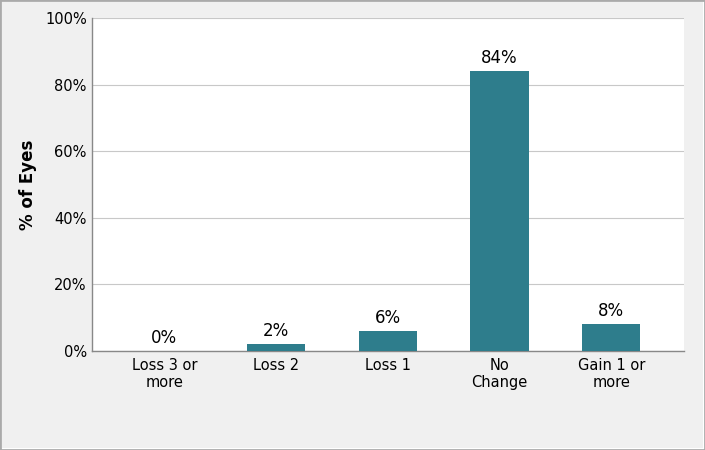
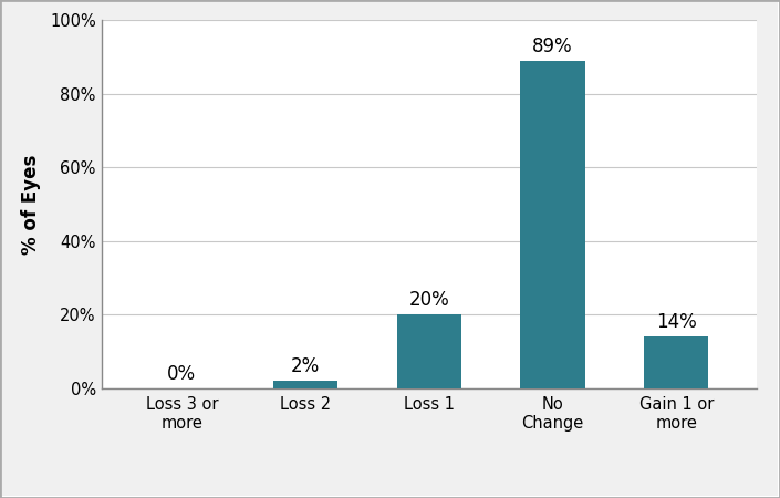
Loss 1: 6% -> 20%
No Change: 84% -> 89%
Gain 1 or more: 8% -> 14%
